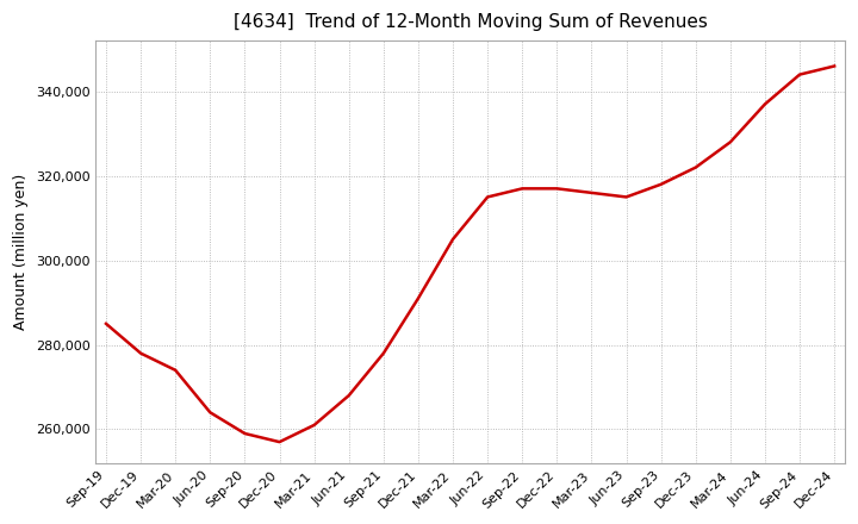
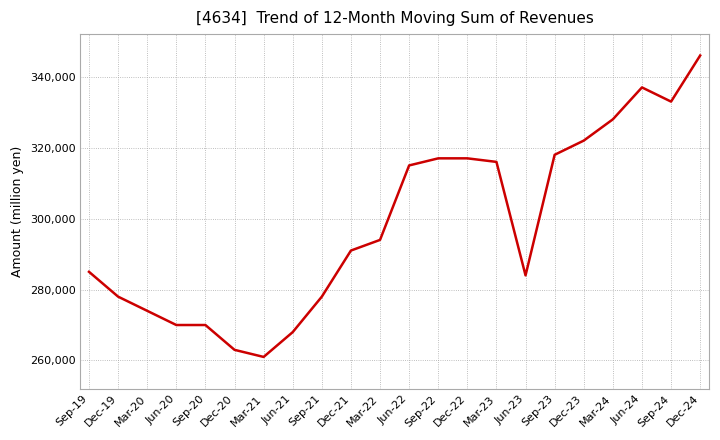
Jun-20: 264,000 -> 270,000
Sep-20: 259,000 -> 270,000
Dec-20: 257,000 -> 263,000
Mar-22: 305,000 -> 294,000
Jun-23: 315,000 -> 284,000
Sep-24: 344,000 -> 333,000
